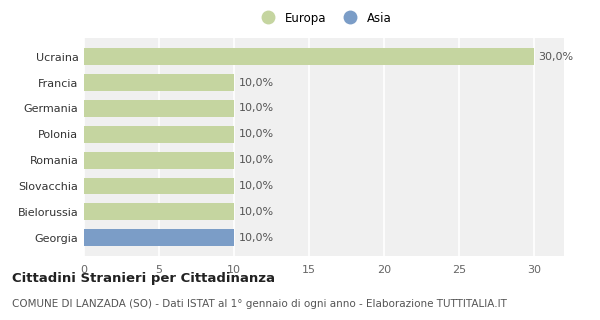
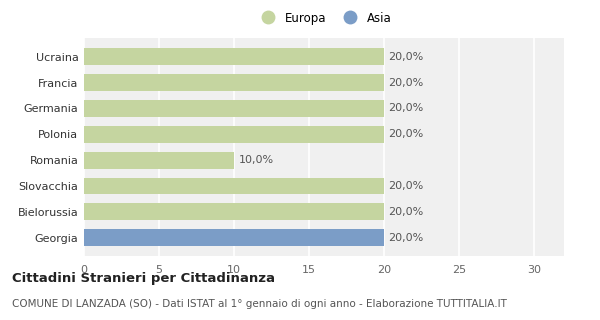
Ucraina: 30,0% -> 20,0%
Francia: 10,0% -> 20,0%
Germania: 10,0% -> 20,0%
Polonia: 10,0% -> 20,0%
Slovacchia: 10,0% -> 20,0%
Bielorussia: 10,0% -> 20,0%
Georgia: 10,0% -> 20,0%
